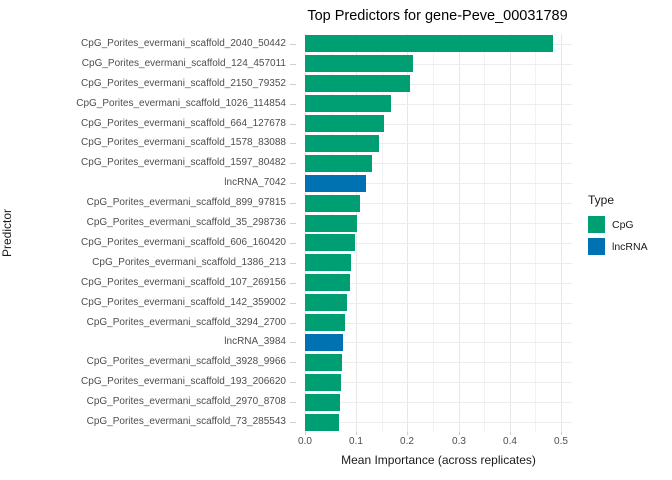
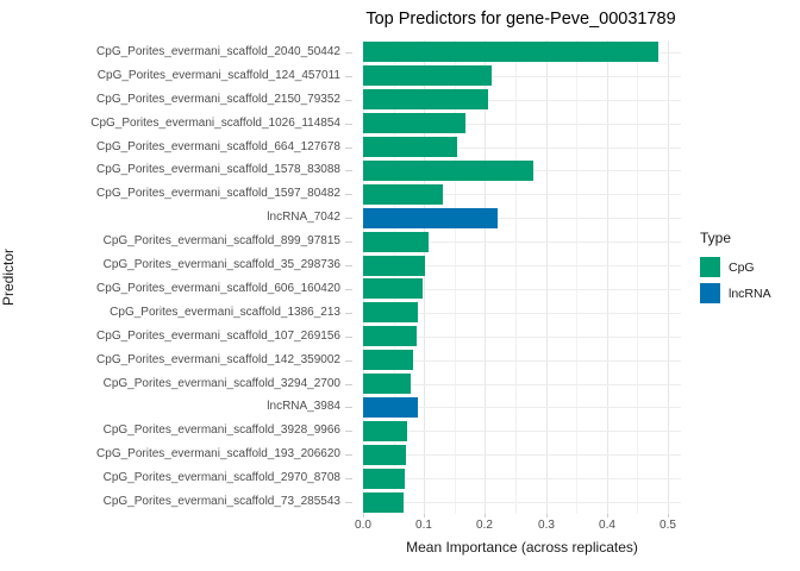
CpG_Porites_evermani_scaffold_1578_83088: 0.14 -> 0.28
lncRNA_7042: 0.12 -> 0.22
lncRNA_3984: 0.07 -> 0.09
